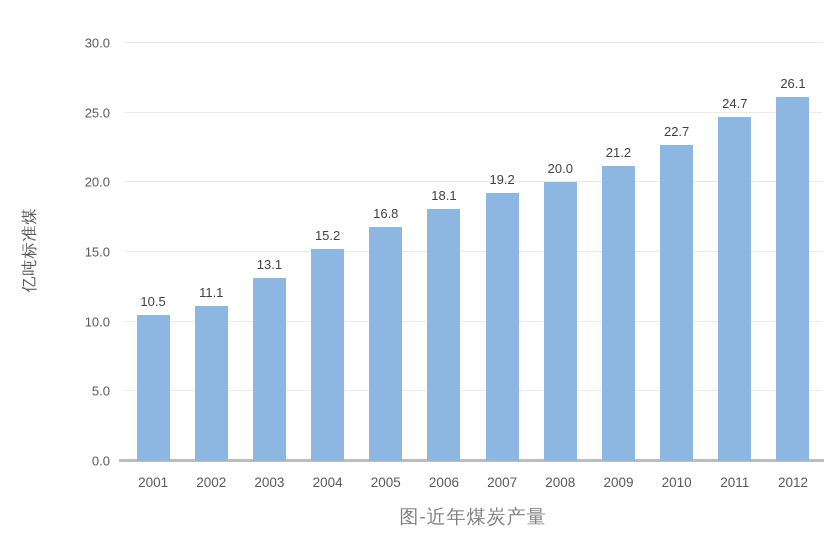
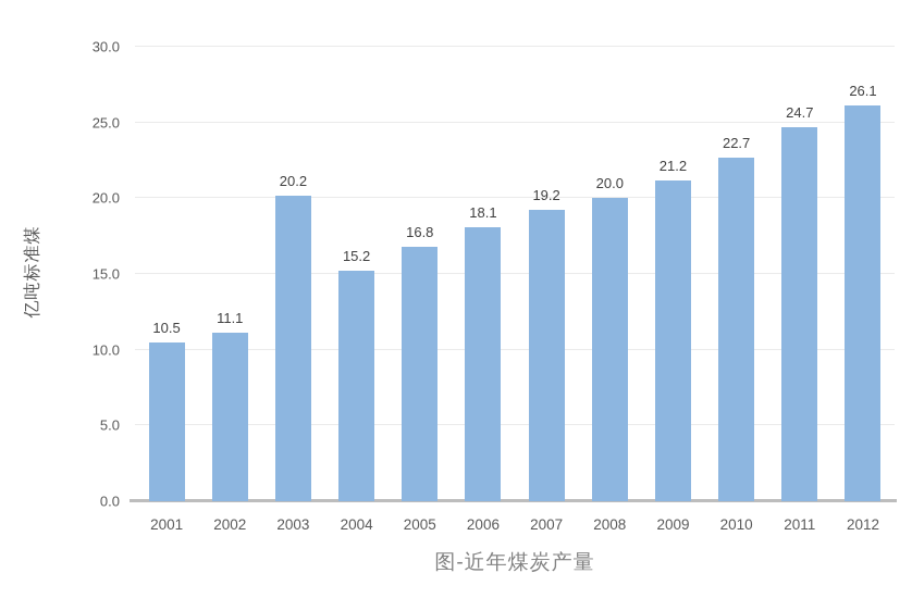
2003: 13.1 -> 20.2
